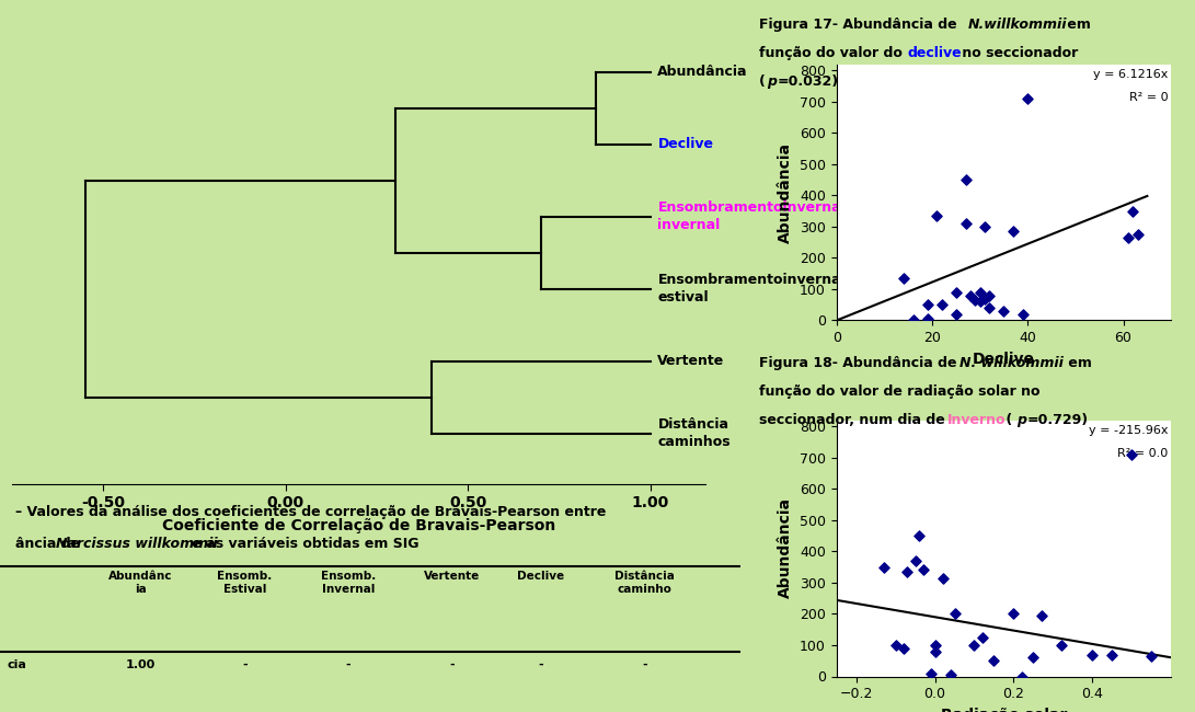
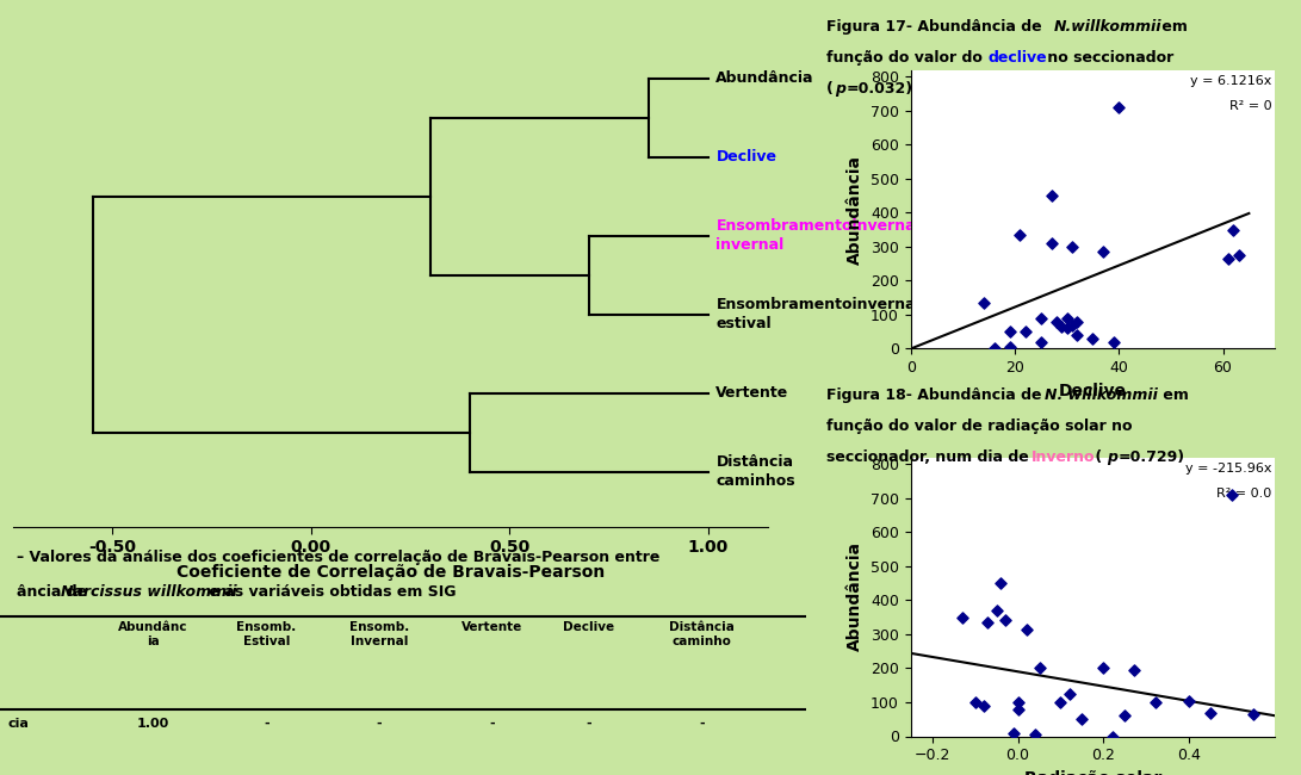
0.4: 70 -> 105
